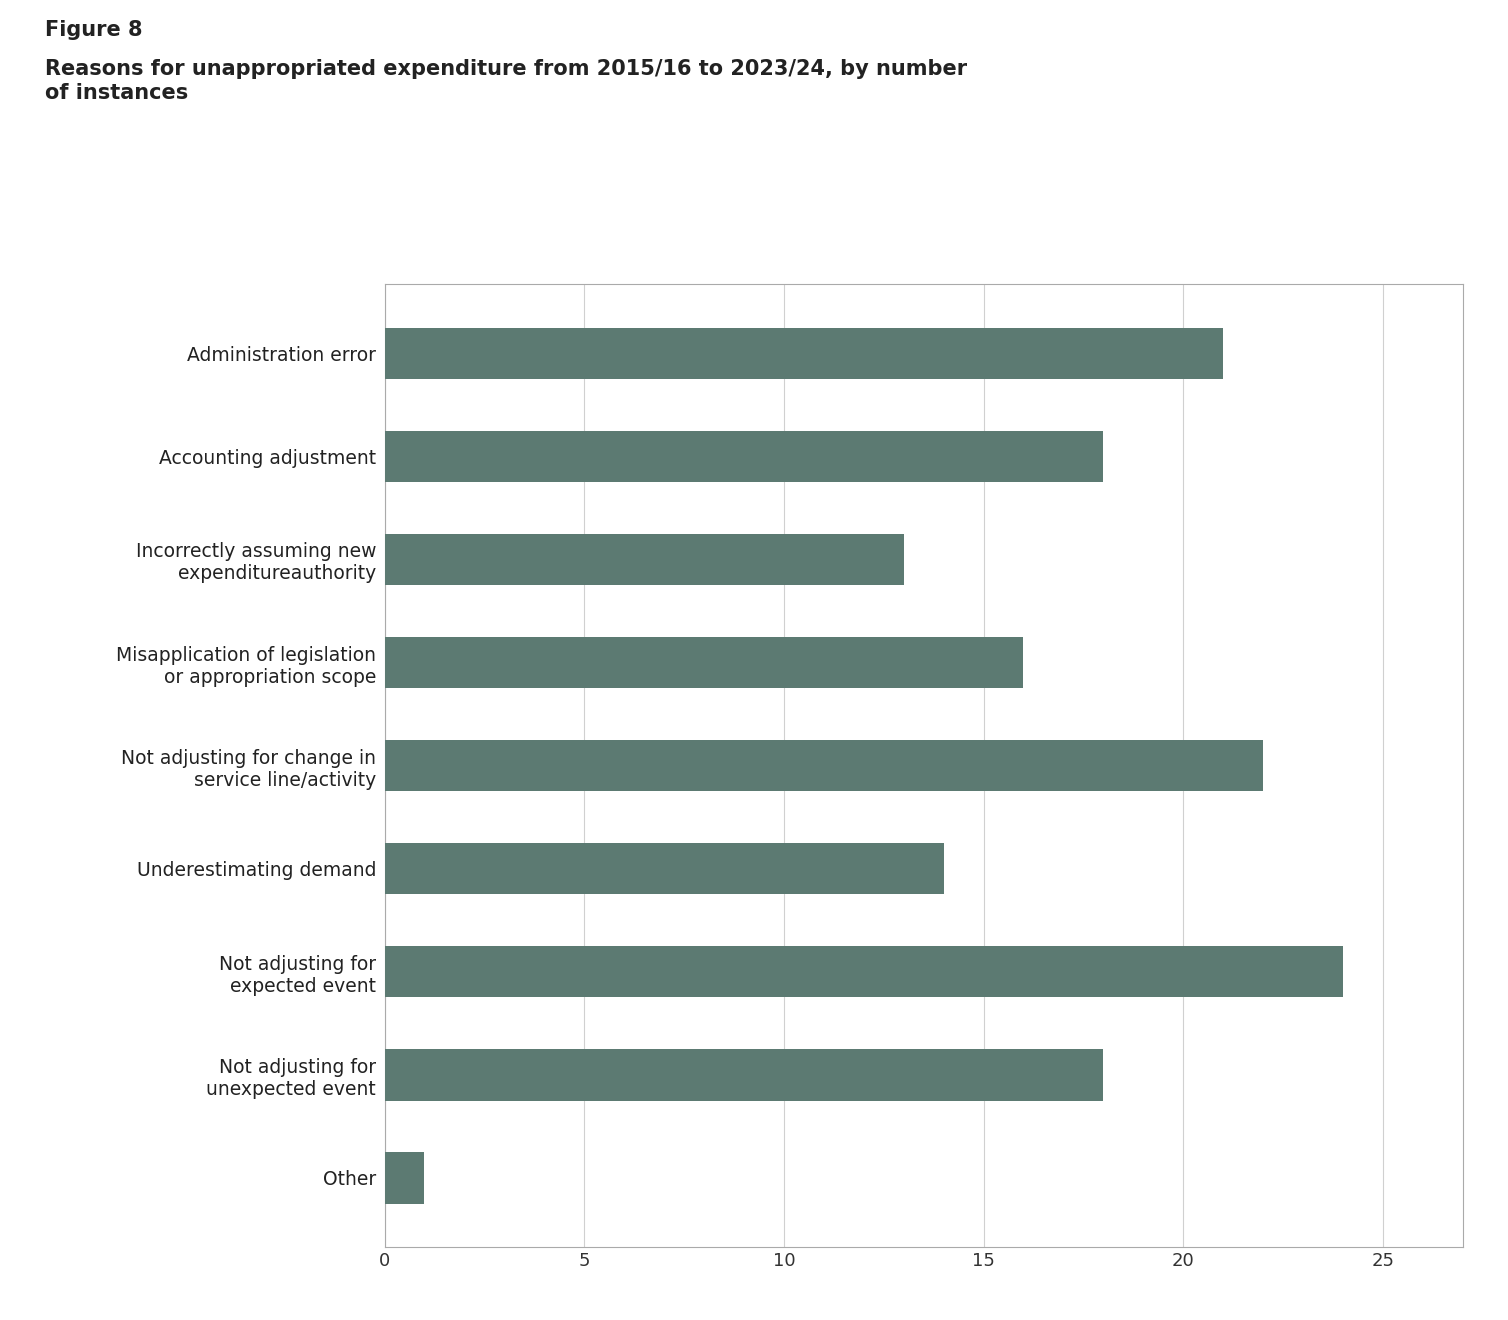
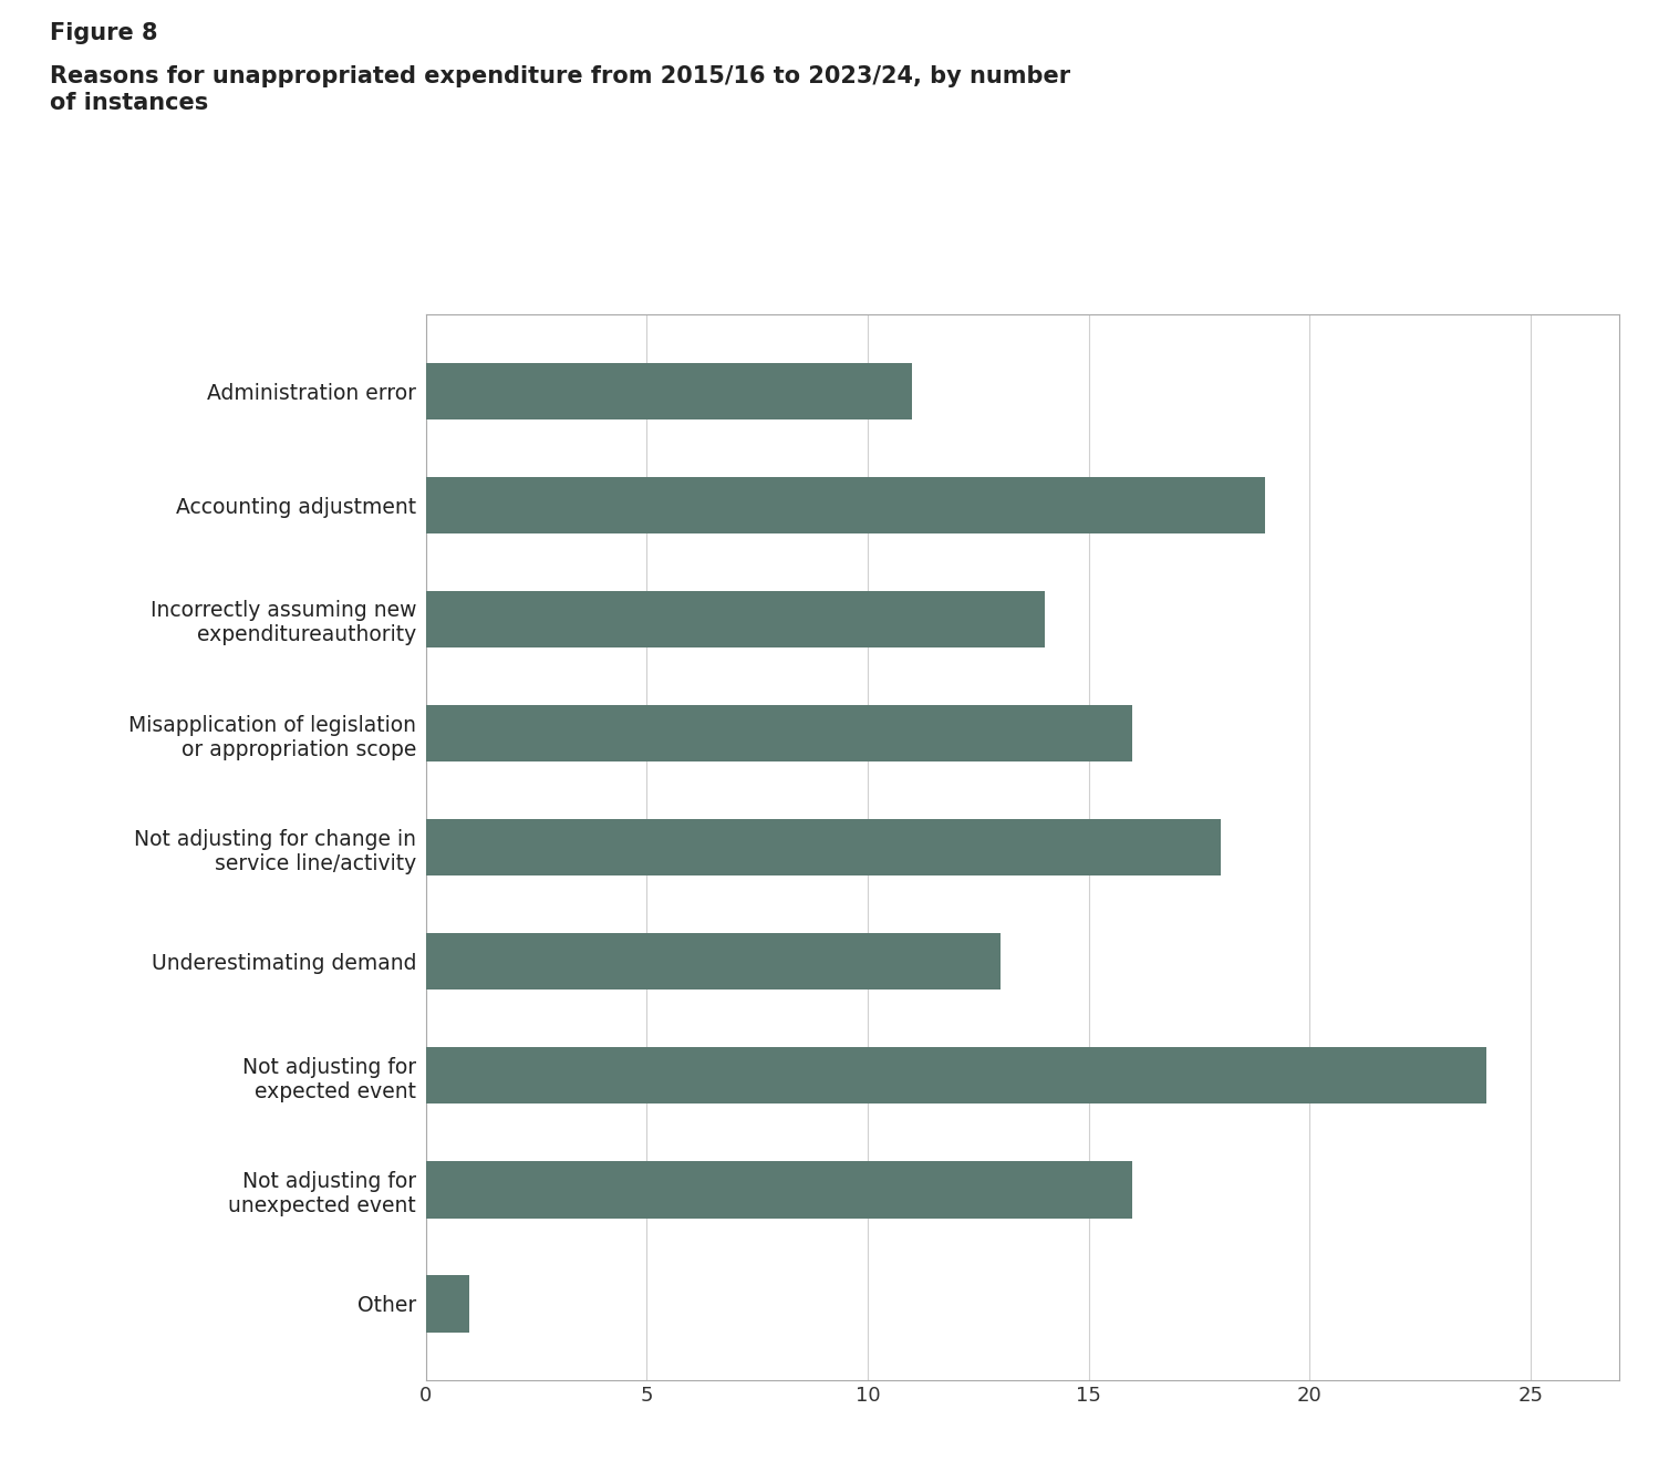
Administration error: 21 -> 11
Accounting adjustment: 18 -> 19
Incorrectly assuming new expenditureauthority: 13 -> 14
Not adjusting for change in service line/activity: 22 -> 18
Underestimating demand: 14 -> 13
Not adjusting for unexpected event: 18 -> 16
